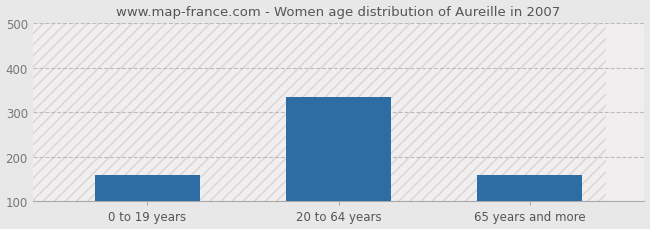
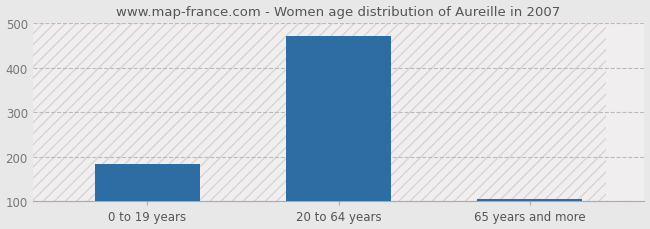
0 to 19 years: 160 -> 183
20 to 64 years: 335 -> 471
65 years and more: 160 -> 105
